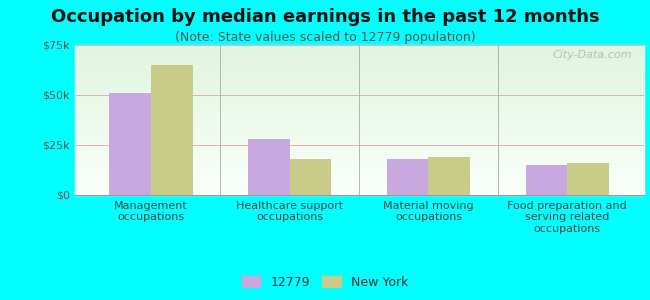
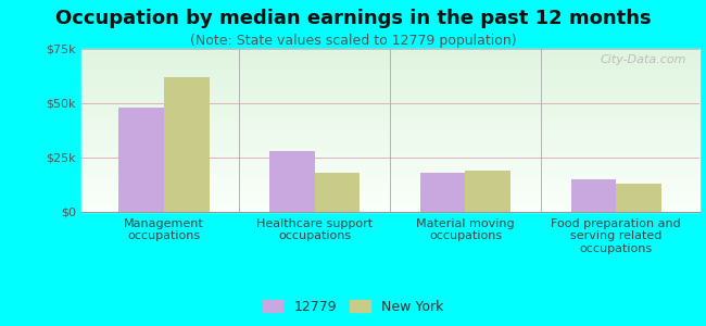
12779/Management occupations: $51k -> $48k
New York/Management occupations: $65k -> $62k
New York/Food preparation and serving related occupations: $16k -> $13k
